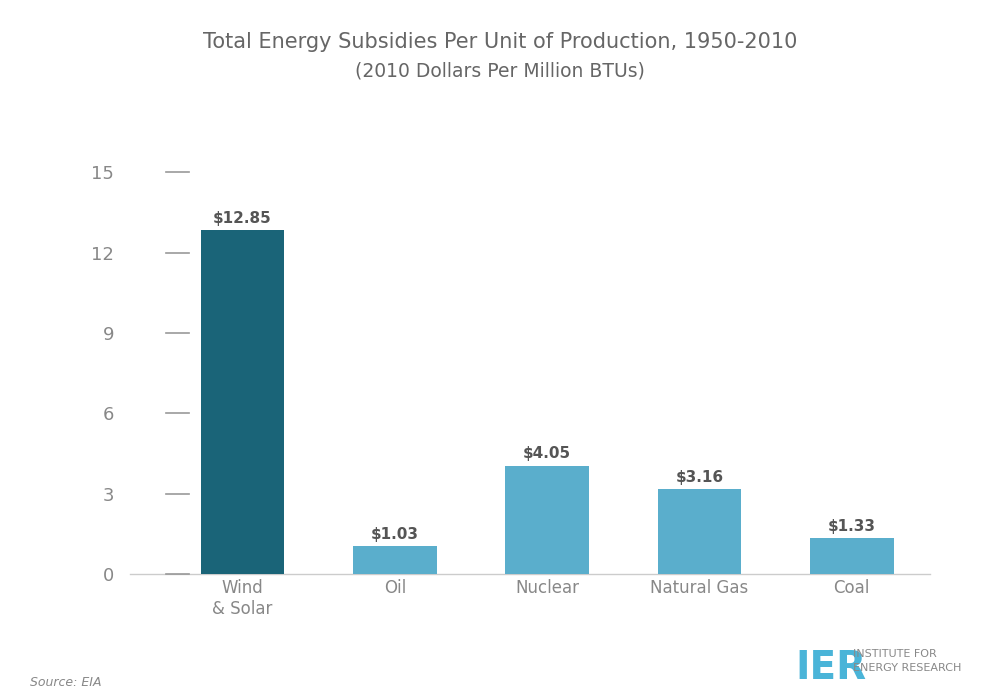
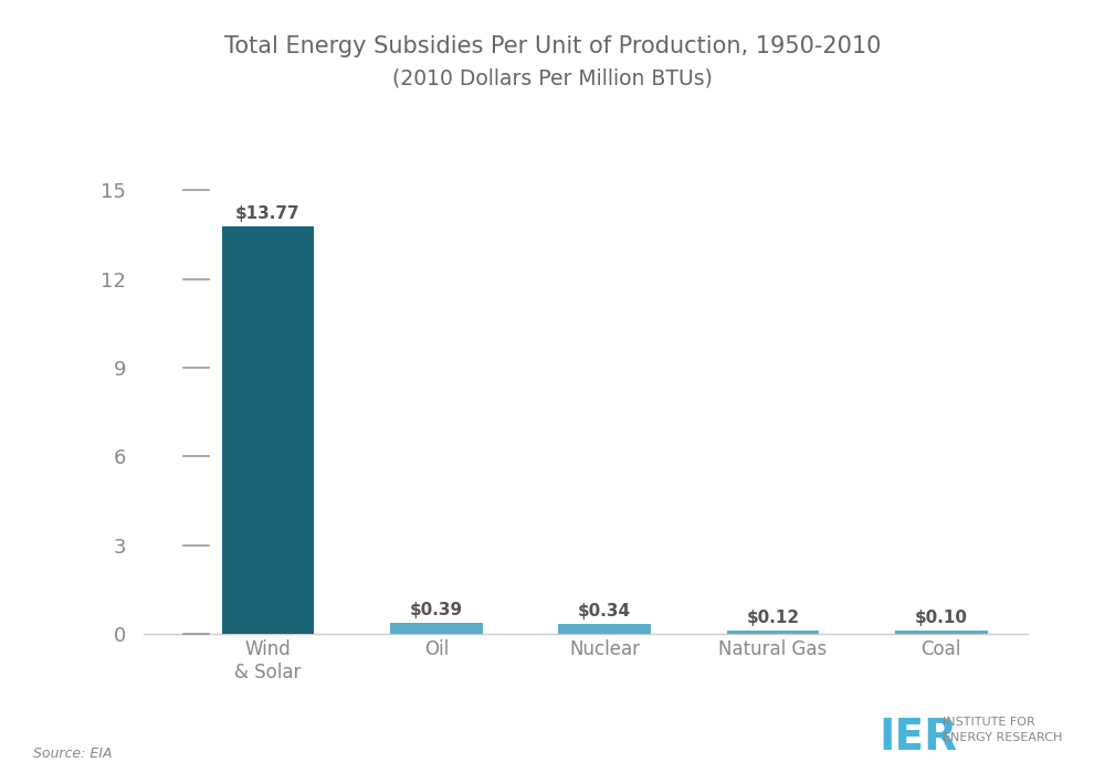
Wind & Solar: $12.85 -> $13.77
Oil: $1.03 -> $0.39
Nuclear: $4.05 -> $0.34
Natural Gas: $3.16 -> $0.12
Coal: $1.33 -> $0.10
